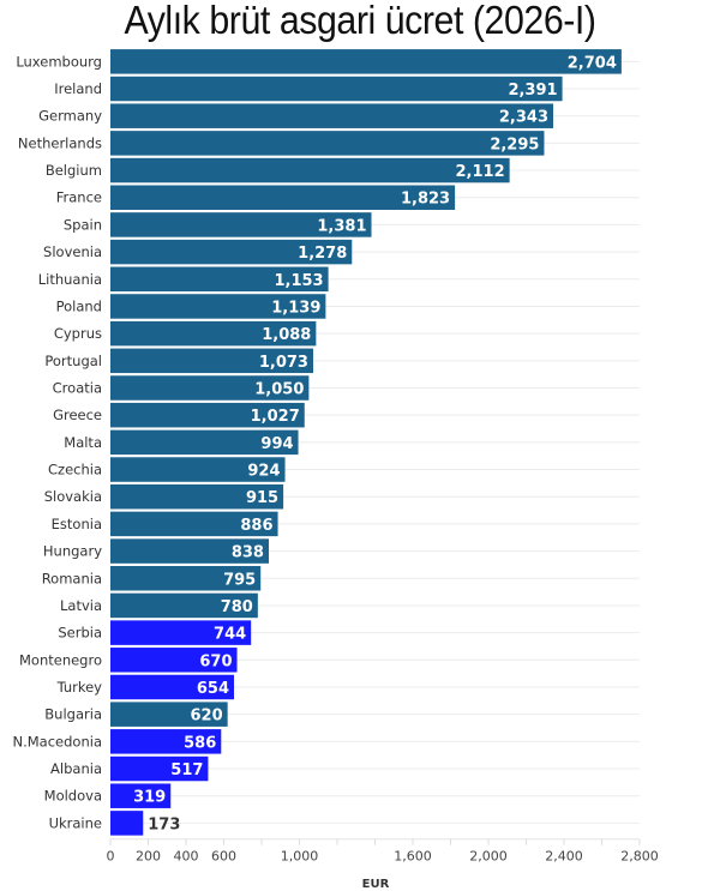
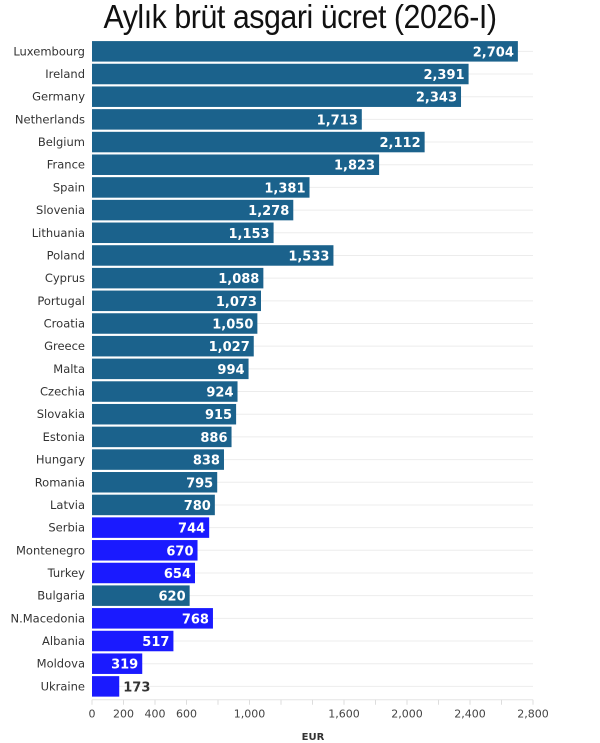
Netherlands: 2,295 -> 1,713
Poland: 1,139 -> 1,533
N.Macedonia: 586 -> 768
